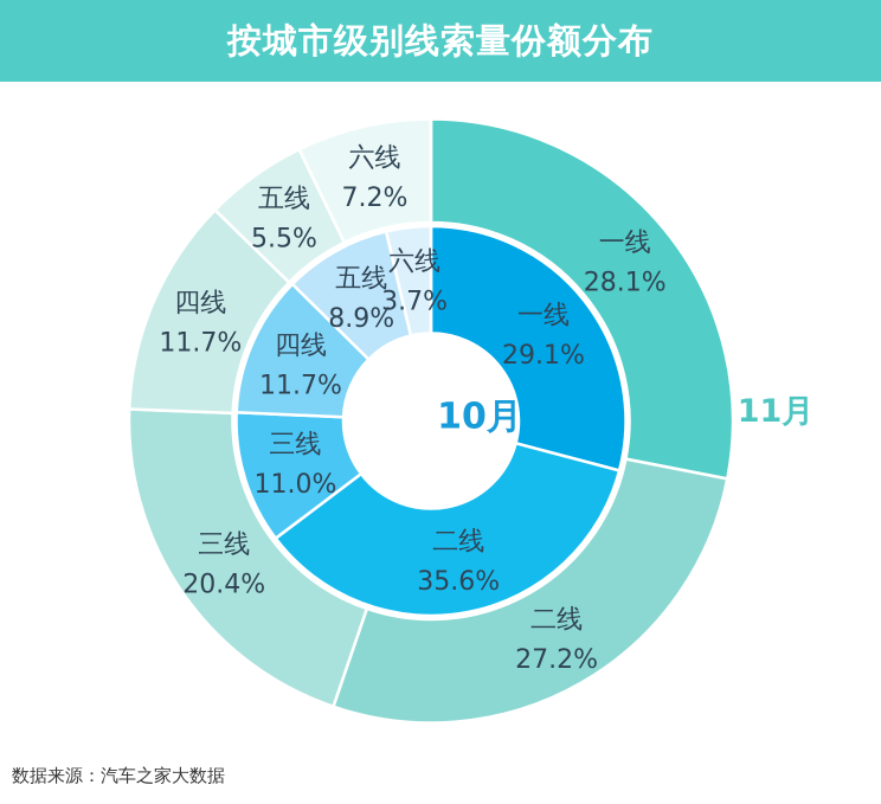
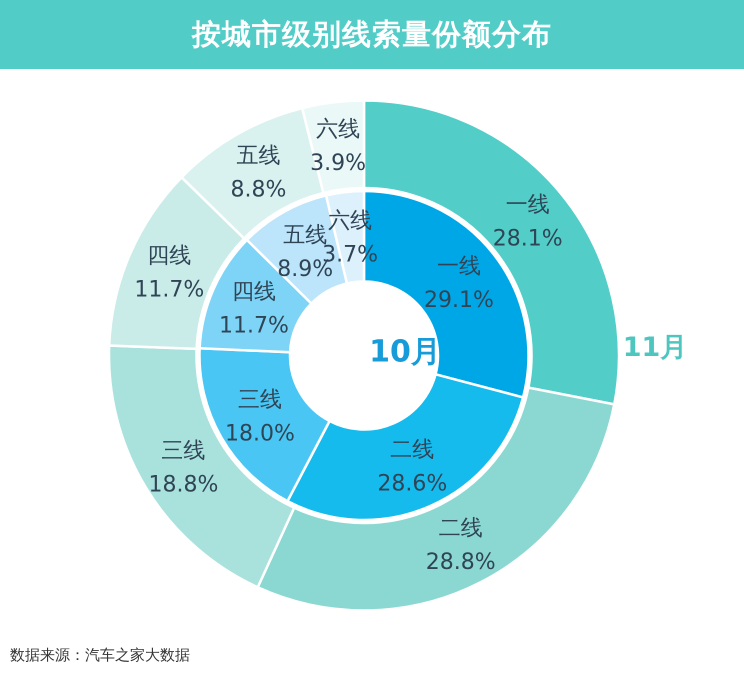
10月/二线: 35.6% -> 28.6%
11月/二线: 27.2% -> 28.8%
10月/三线: 11.0% -> 18.0%
11月/三线: 20.4% -> 18.8%
11月/五线: 5.5% -> 8.8%
11月/六线: 7.2% -> 3.9%
